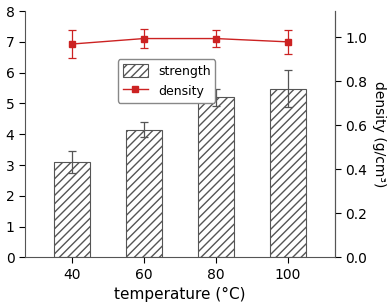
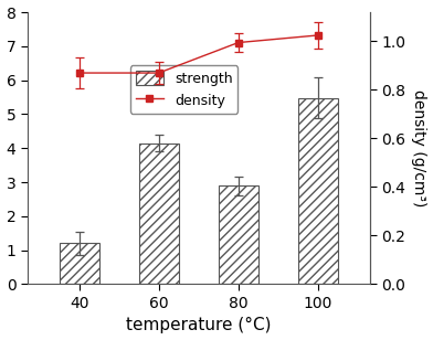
strength/40: 3.10 -> 1.20
density/40: 0.970 -> 0.870
density/60: 0.995 -> 0.870
strength/80: 5.20 -> 2.90
density/100: 0.980 -> 1.025
